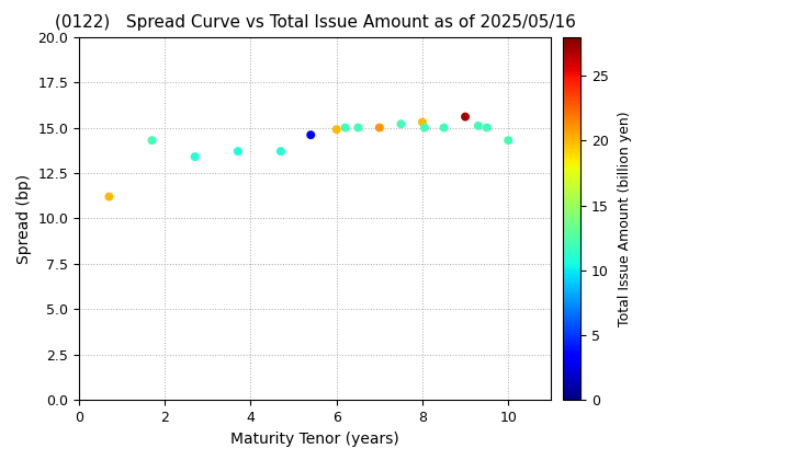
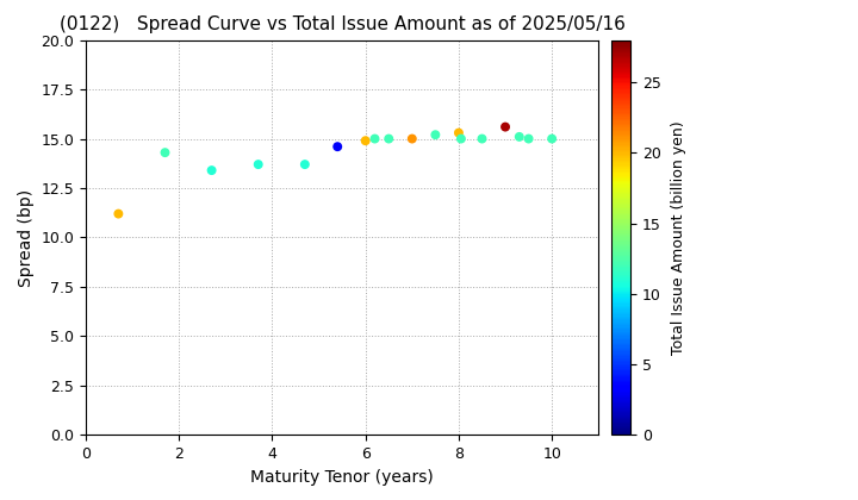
10: 14.3 -> 15.0
